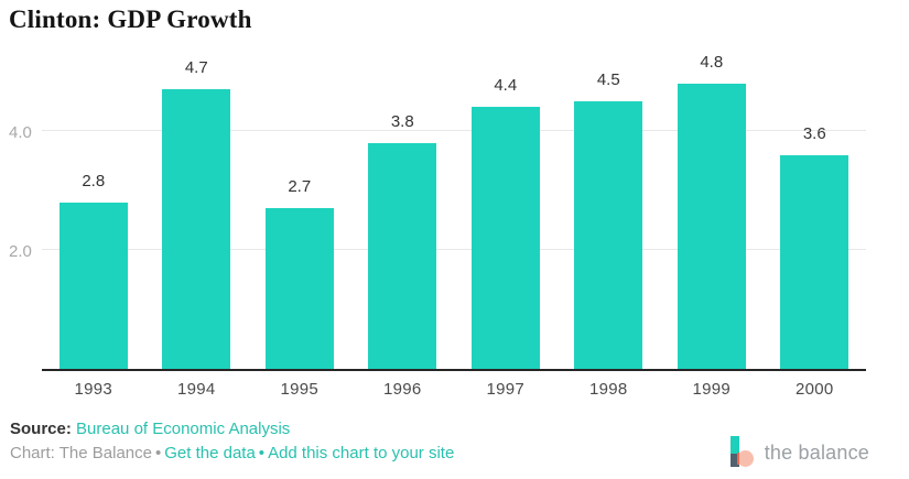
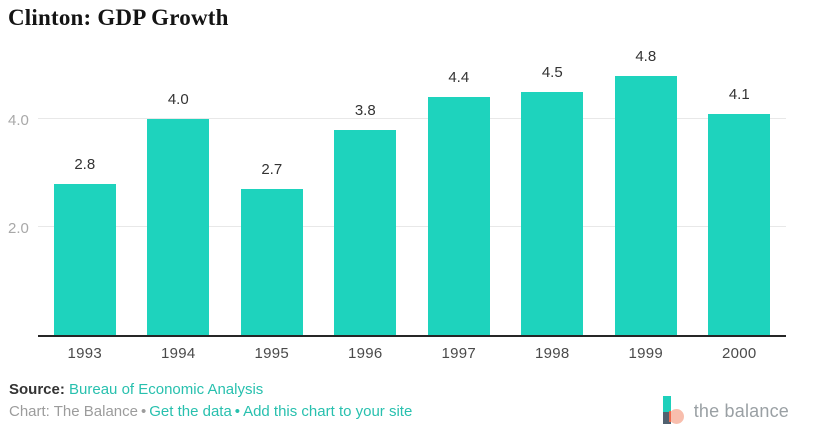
1994: 4.7 -> 4.0
2000: 3.6 -> 4.1
